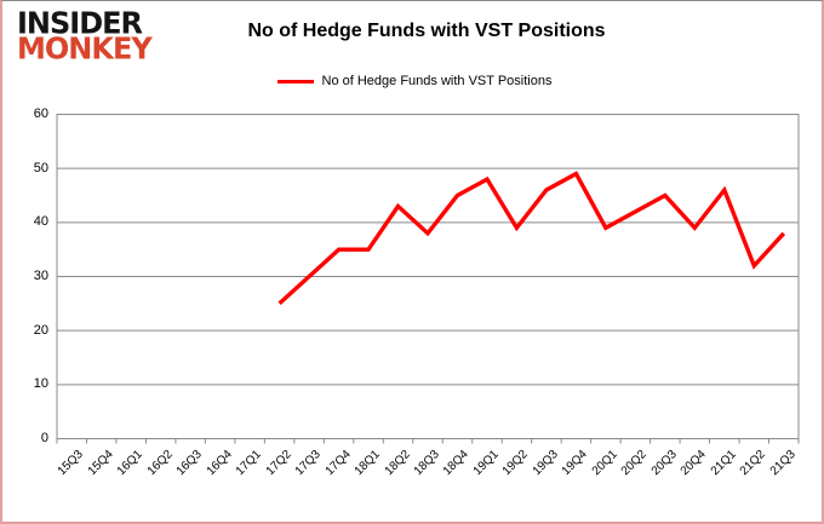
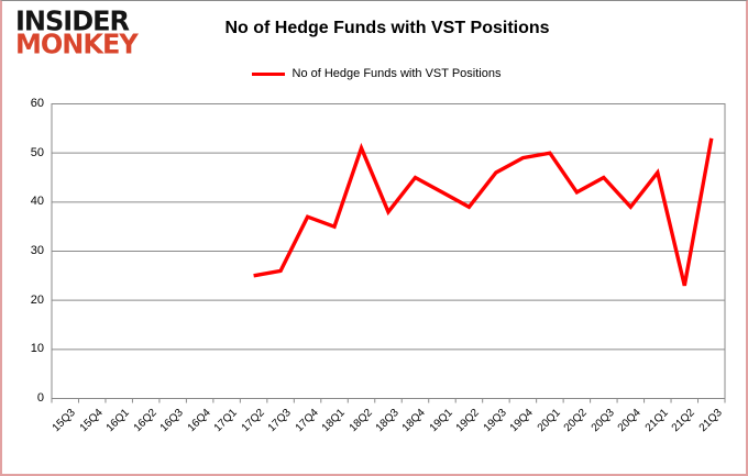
17Q3: 30 -> 26
17Q4: 35 -> 37
18Q2: 43 -> 51
19Q1: 48 -> 42
20Q1: 39 -> 50
21Q2: 32 -> 23
21Q3: 38 -> 53
